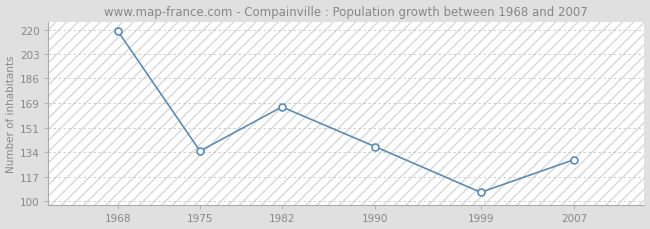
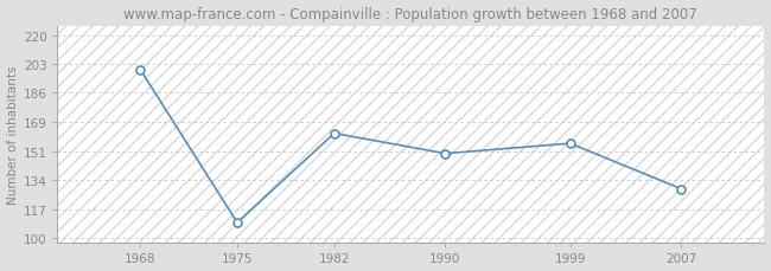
1968: 219 -> 200
1975: 135 -> 109
1982: 166 -> 162
1990: 138 -> 150
1999: 106 -> 156
